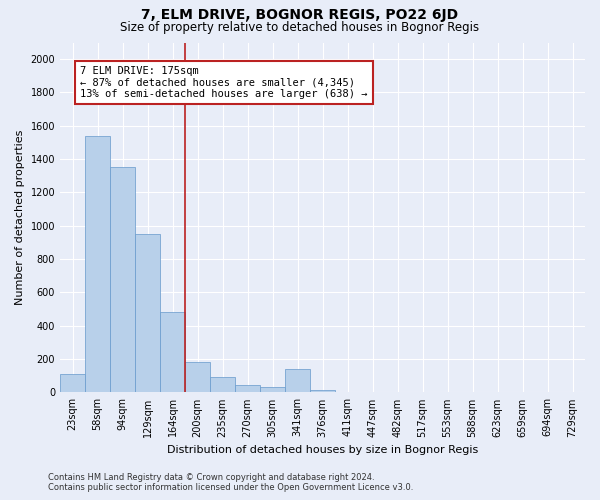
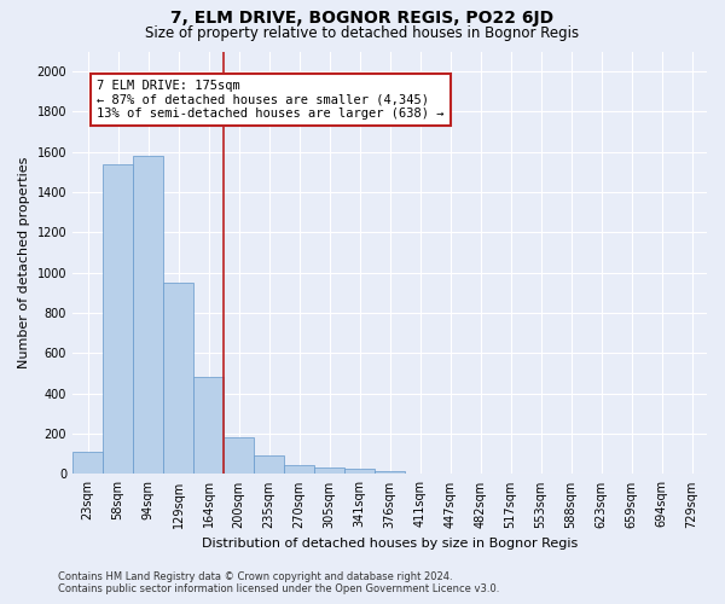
94sqm: 1350 -> 1580
341sqm: 140 -> 20
